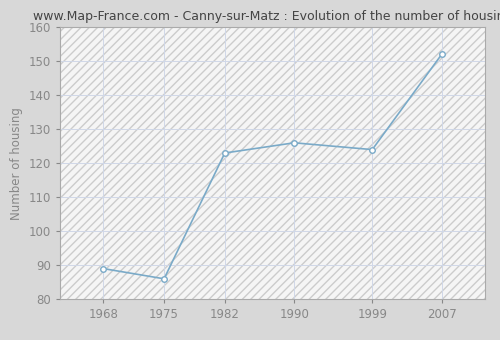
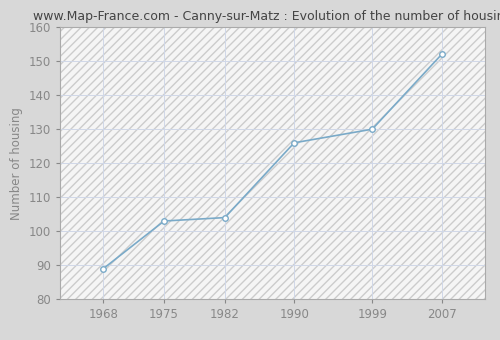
1975: 86 -> 103
1982: 123 -> 104
1999: 124 -> 130
